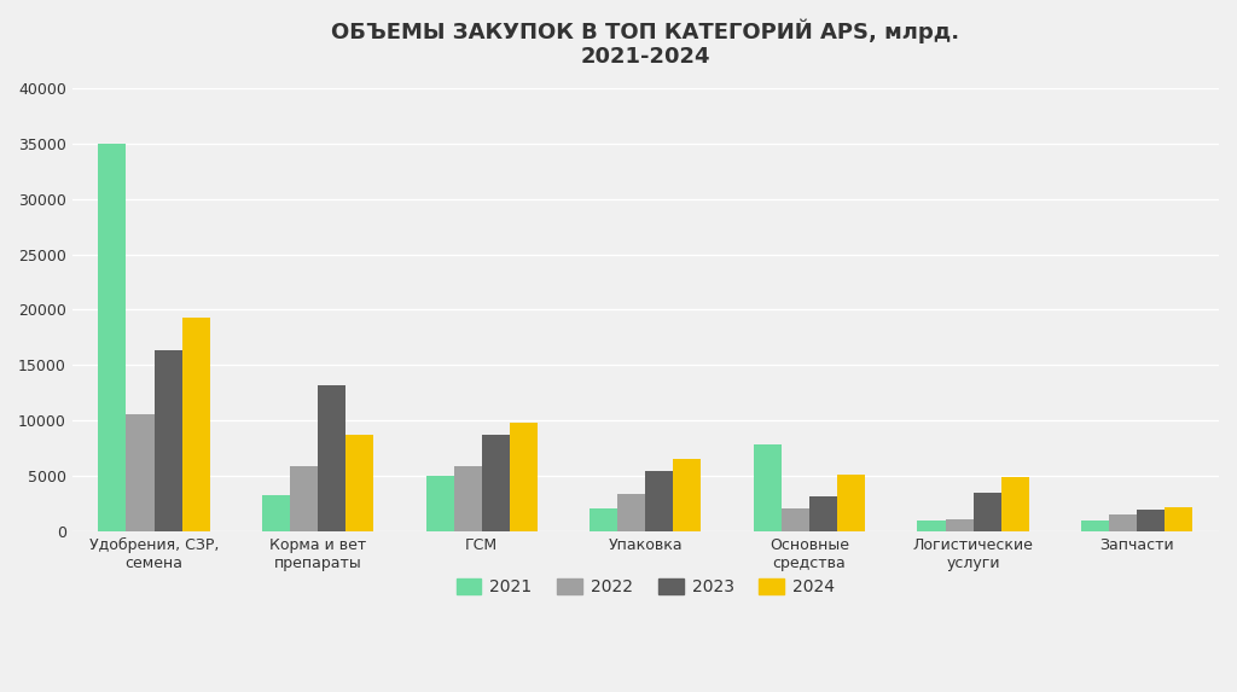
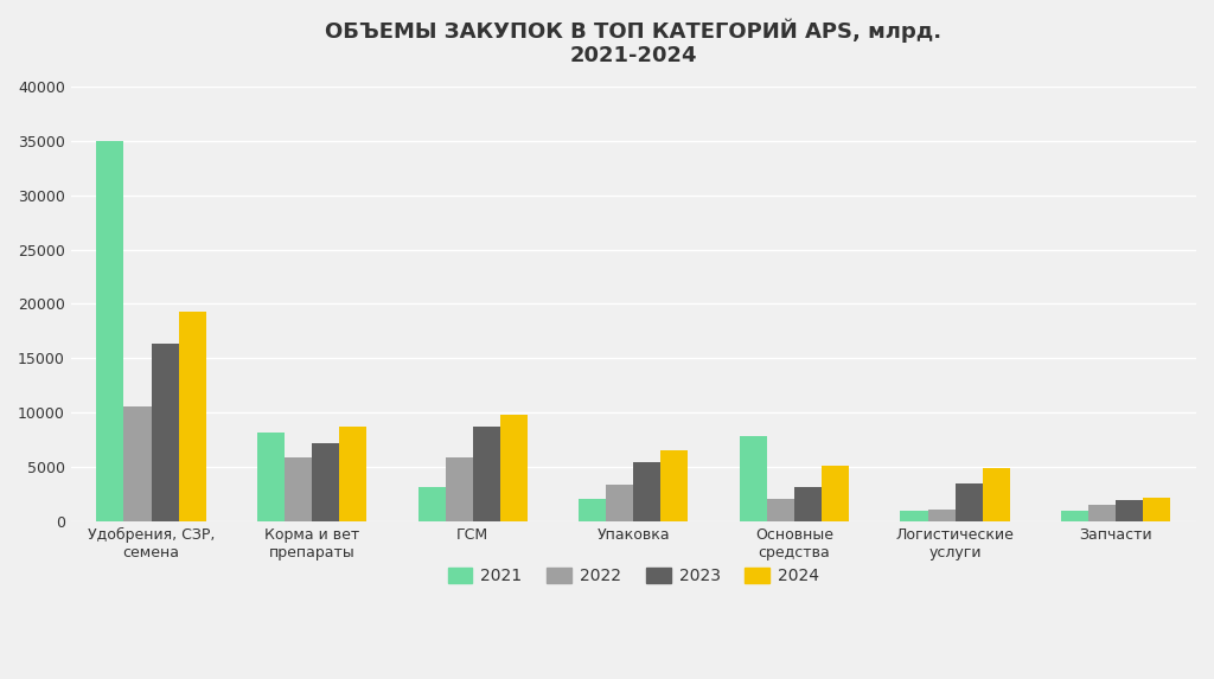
2021/Корма и вет препараты: 3200 -> 8200
2023/Корма и вет препараты: 13200 -> 7200
2021/ГСМ: 5000 -> 3100
